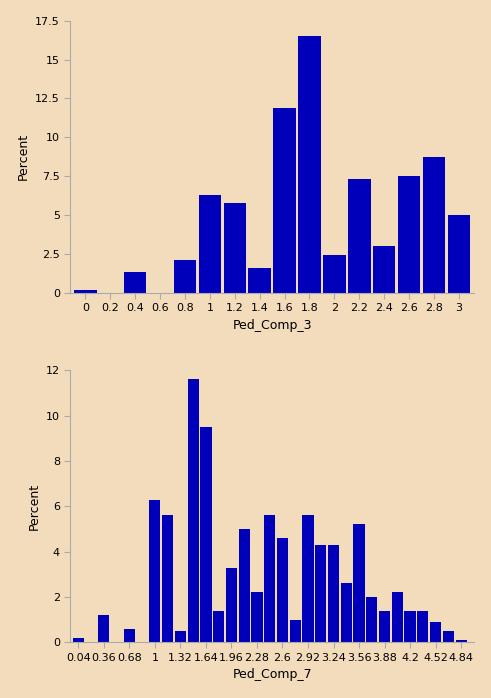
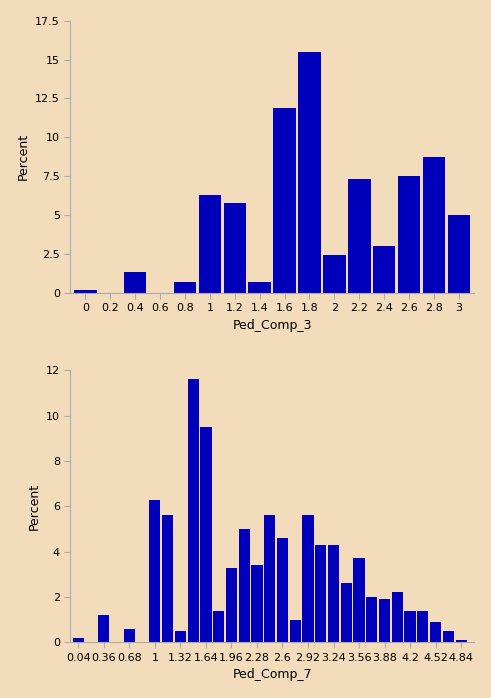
0.8: 2.1 -> 0.7
1.4: 1.6 -> 0.7
1.8: 16.5 -> 15.5
2.28: 2.2 -> 3.4
3.56: 5.2 -> 3.7
3.88: 1.4 -> 1.9
